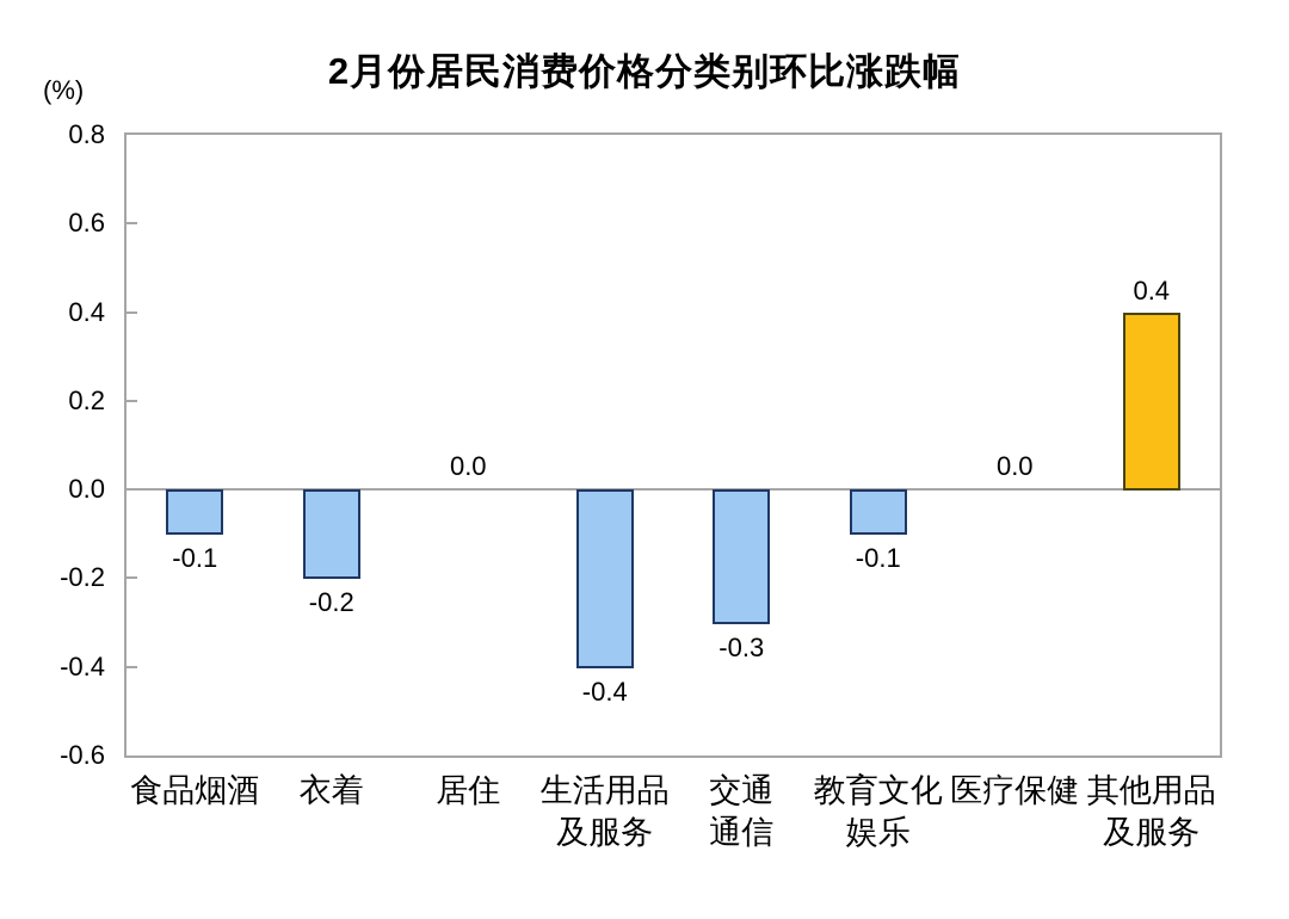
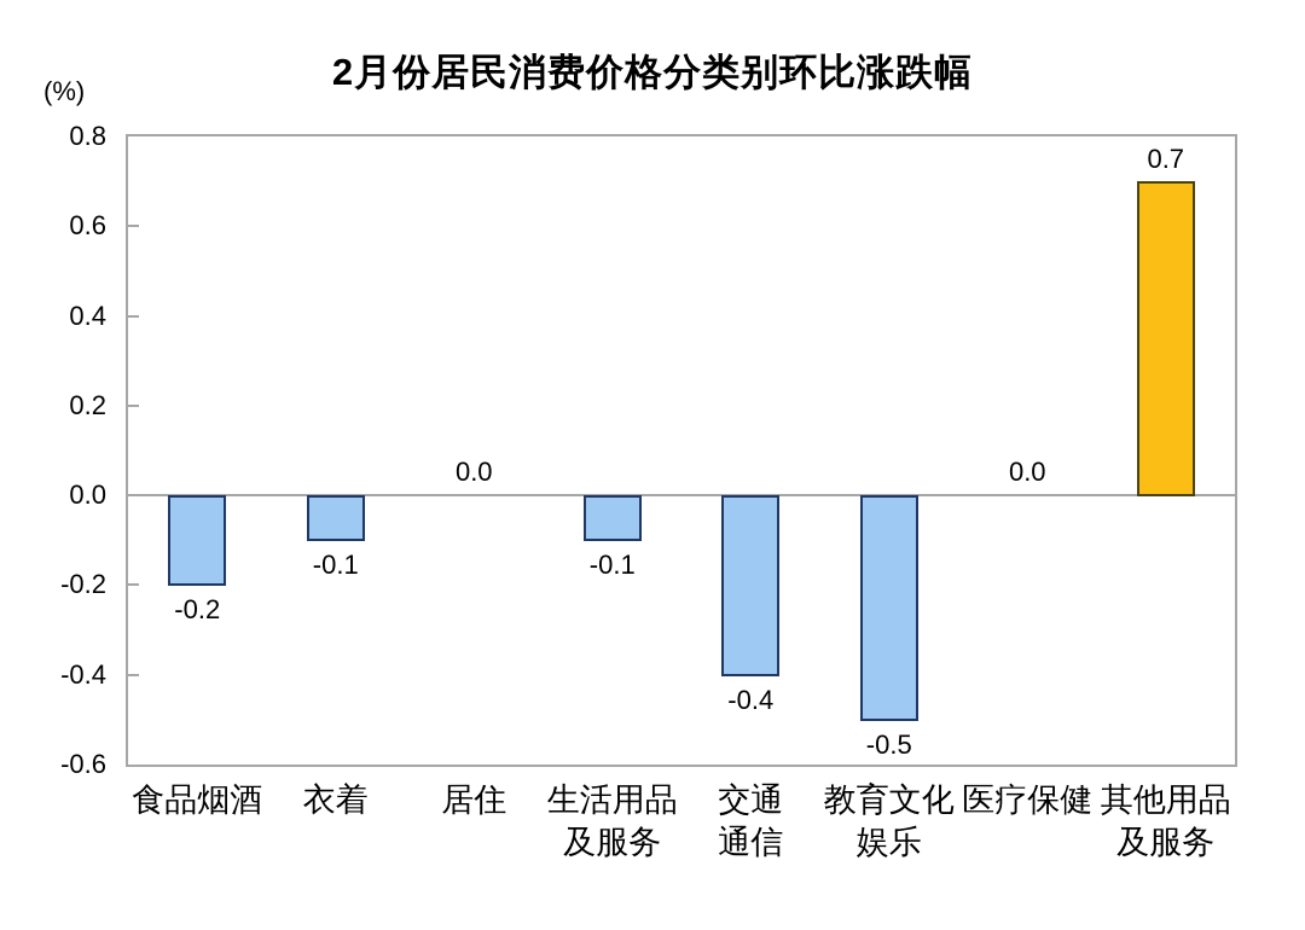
食品烟酒: -0.1 -> -0.2
衣着: -0.2 -> -0.1
生活用品及服务: -0.4 -> -0.1
交通通信: -0.3 -> -0.4
教育文化娱乐: -0.1 -> -0.5
其他用品及服务: 0.4 -> 0.7
